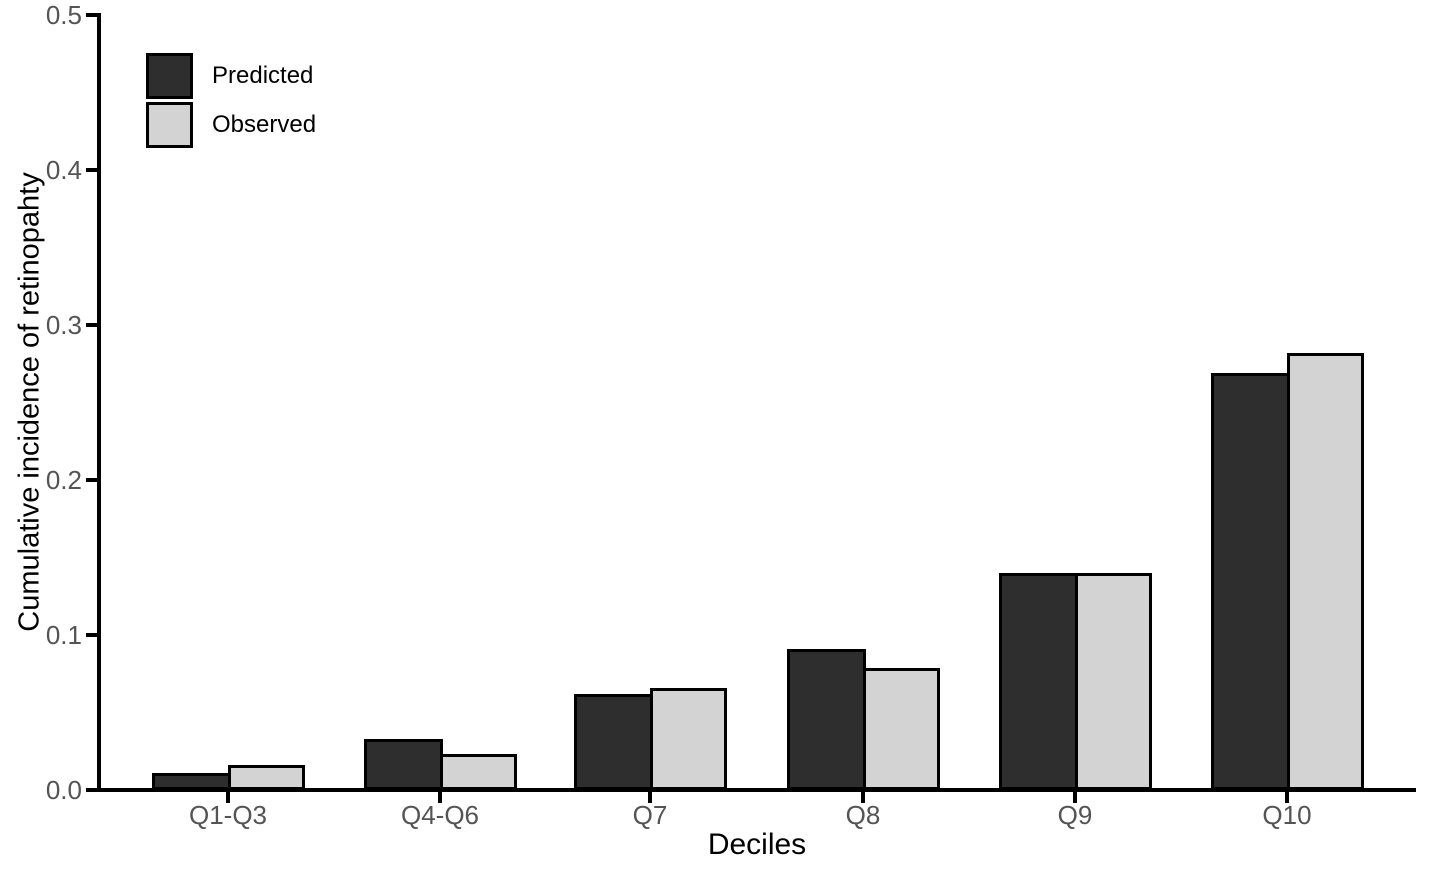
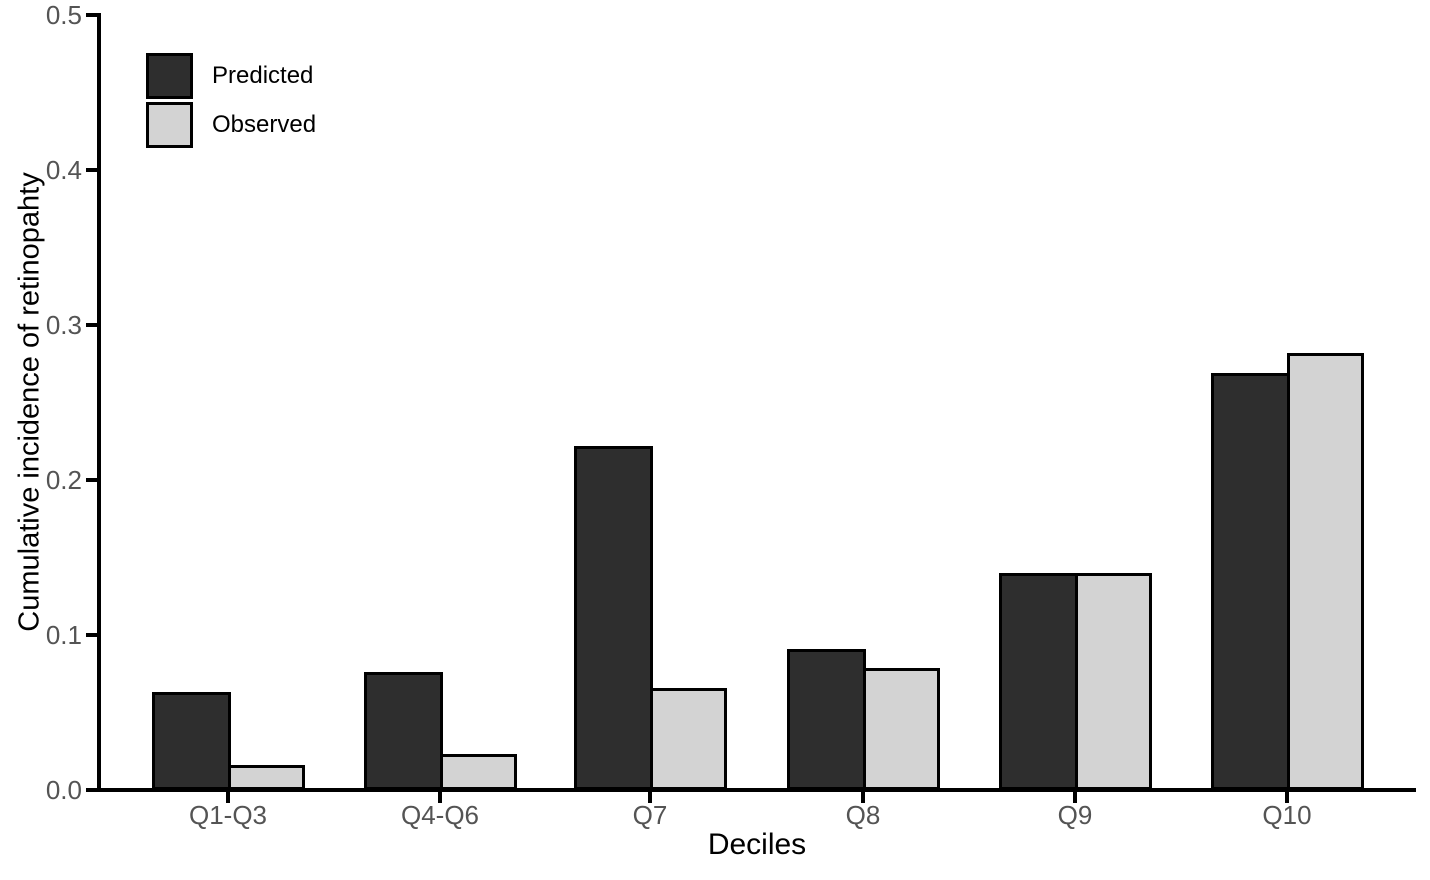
Predicted/Q1-Q3: 0.011 -> 0.063
Predicted/Q4-Q6: 0.033 -> 0.076
Predicted/Q7: 0.062 -> 0.222
